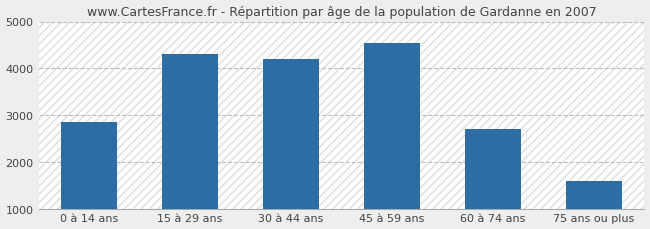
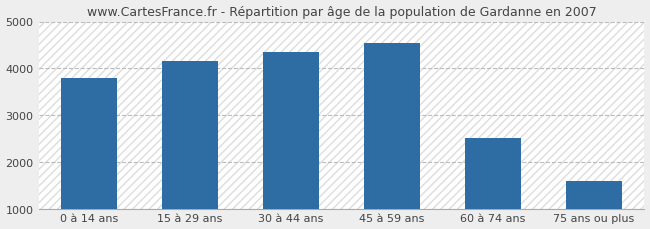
0 à 14 ans: 2850 -> 3800
15 à 29 ans: 4300 -> 4150
30 à 44 ans: 4200 -> 4350
60 à 74 ans: 2700 -> 2500
